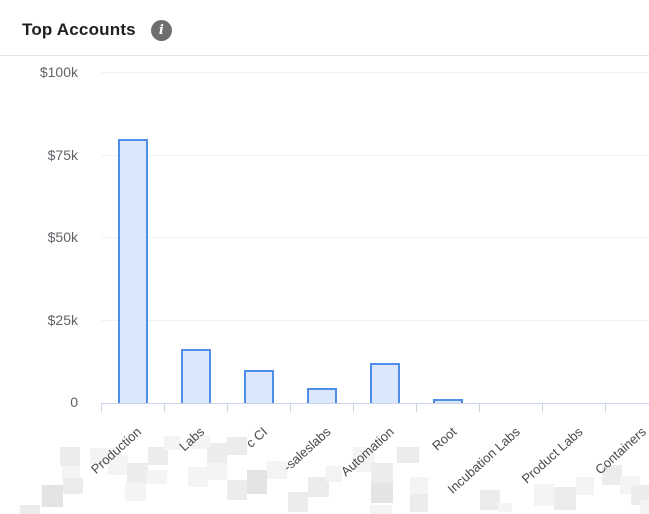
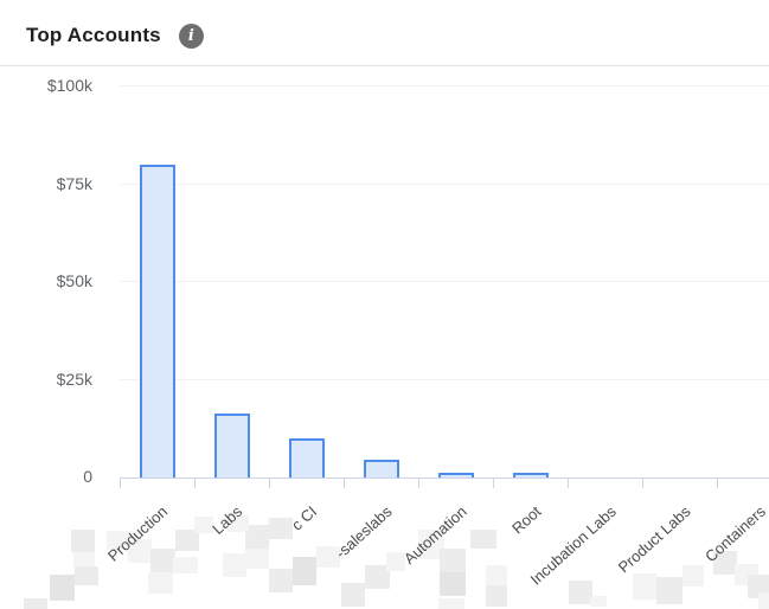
Automation: $12k -> $1k
